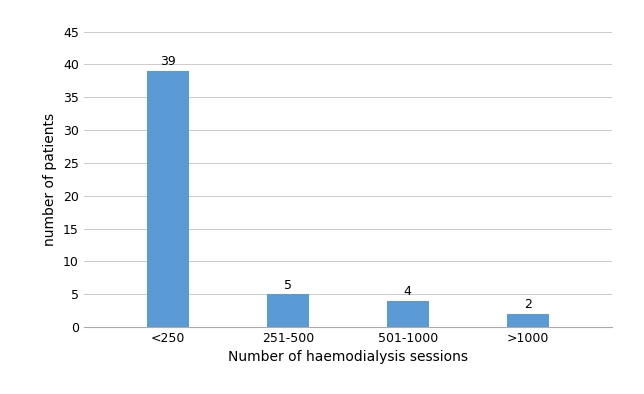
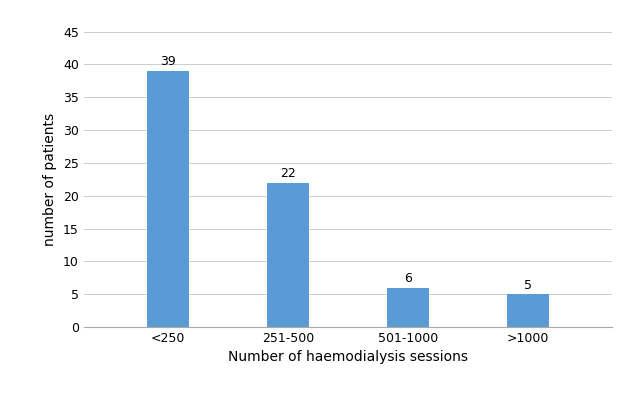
251-500: 5 -> 22
501-1000: 4 -> 6
>1000: 2 -> 5
